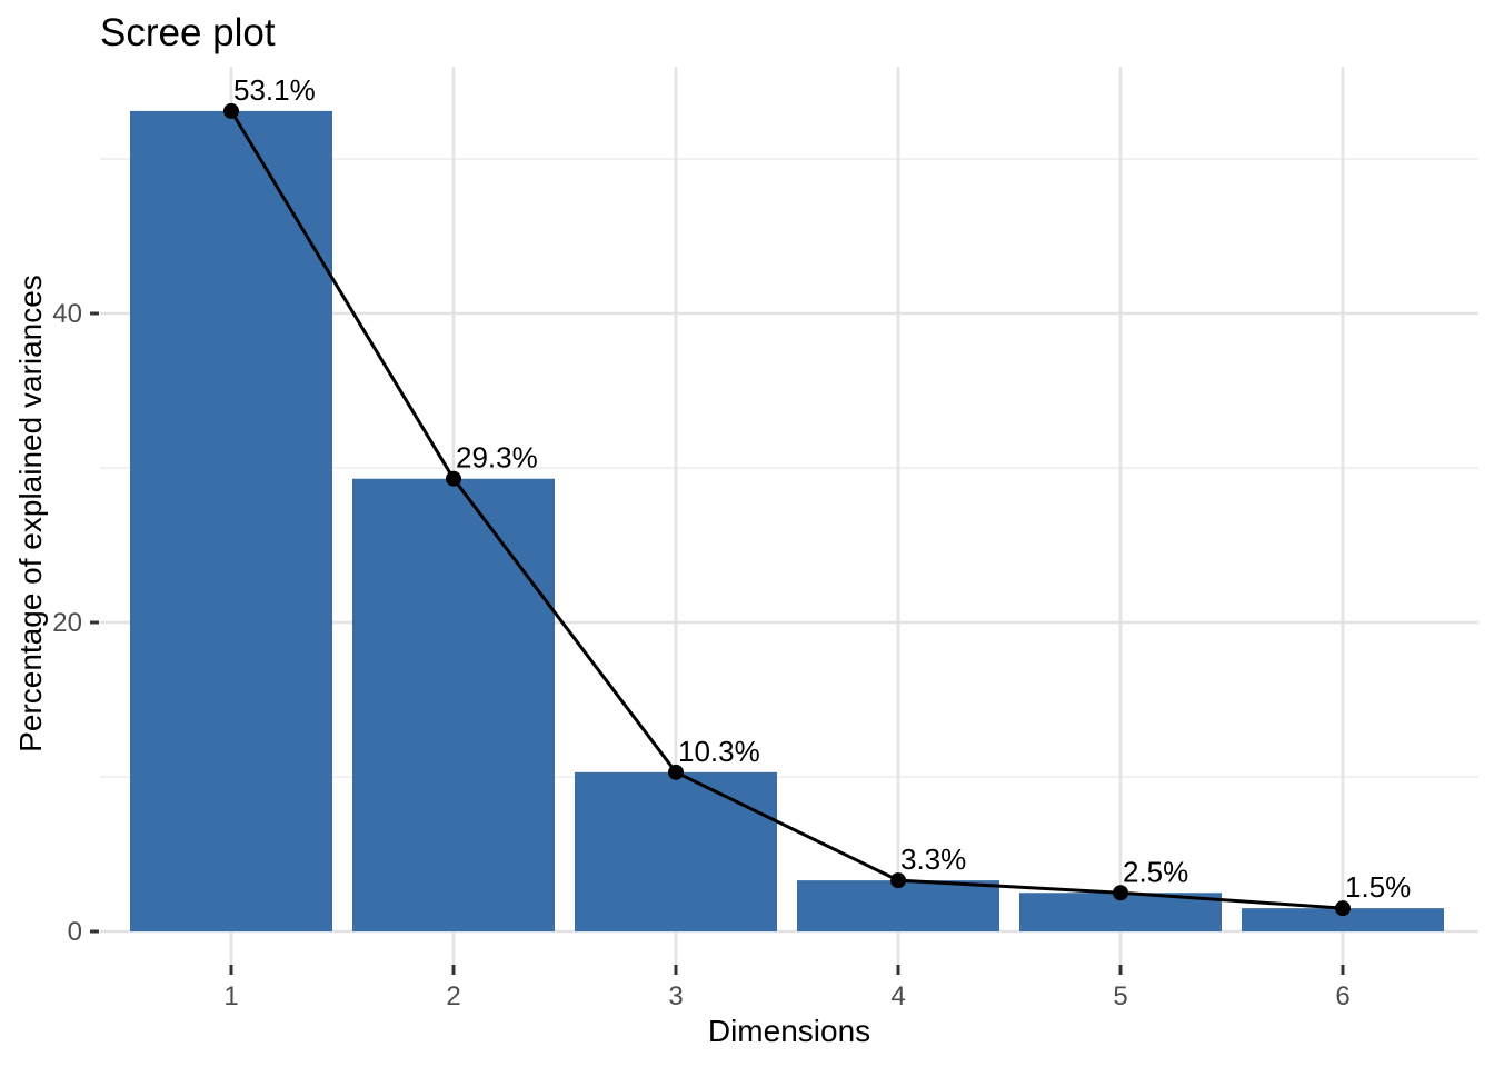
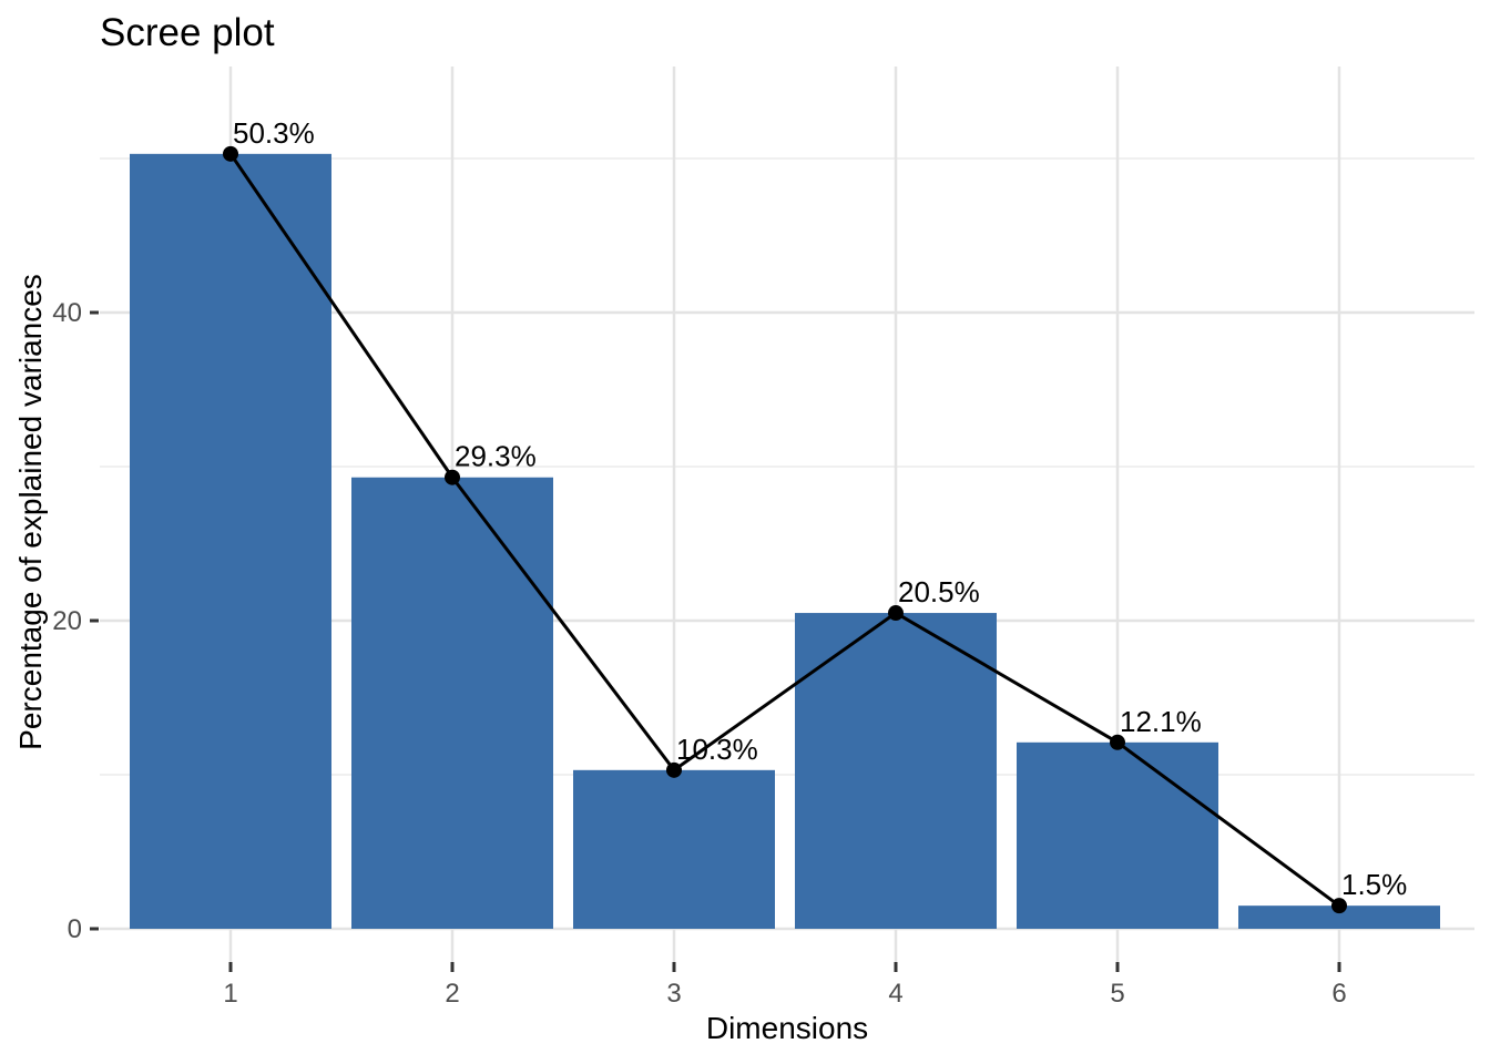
1: 53.1% -> 50.3%
4: 3.3% -> 20.5%
5: 2.5% -> 12.1%
